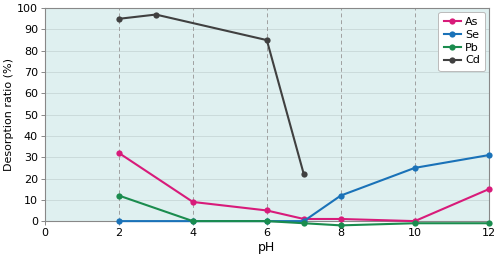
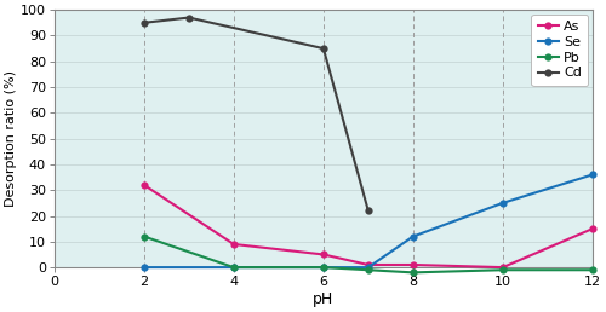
Se/12: 31 -> 36
